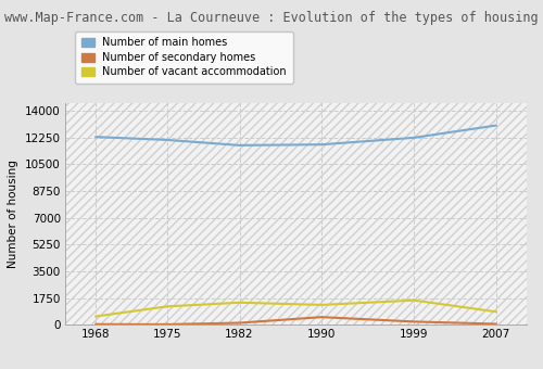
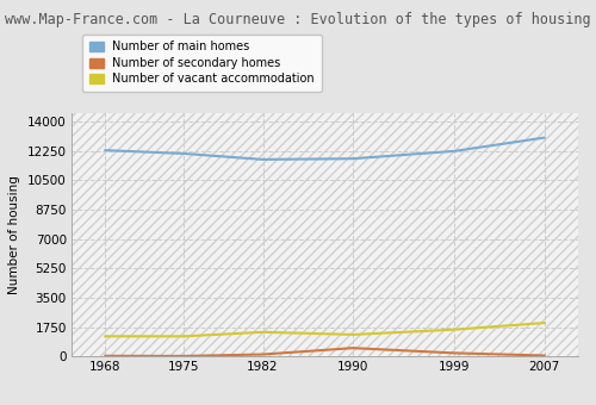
Number of vacant accommodation/1968: 600 -> 1200
Number of vacant accommodation/2007: 800 -> 2000
